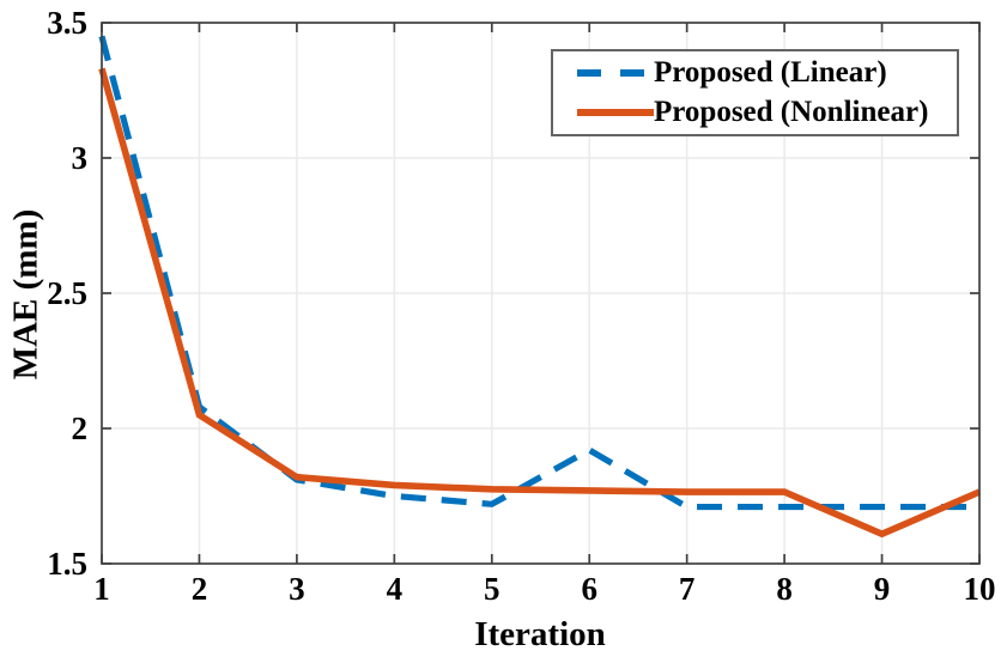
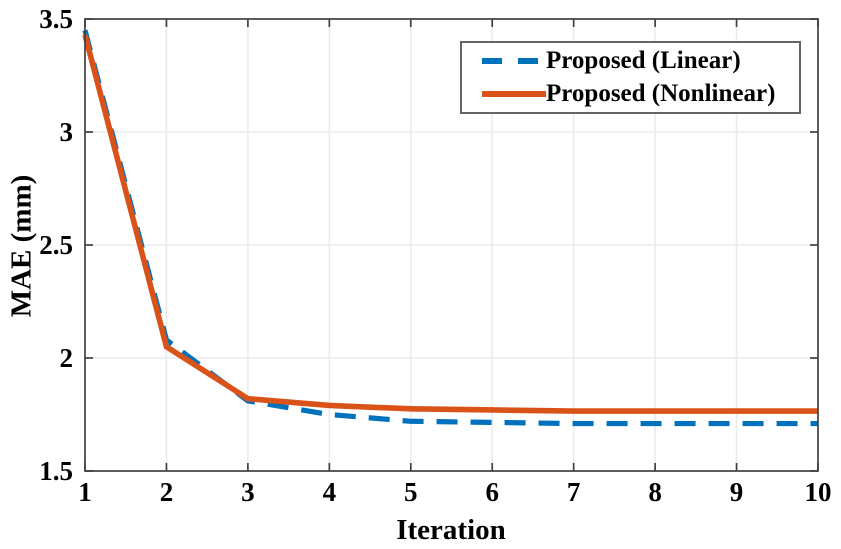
Proposed (Nonlinear)/1: 3.33 -> 3.43
Proposed (Linear)/6: 1.92 -> 1.72
Proposed (Nonlinear)/9: 1.61 -> 1.76
